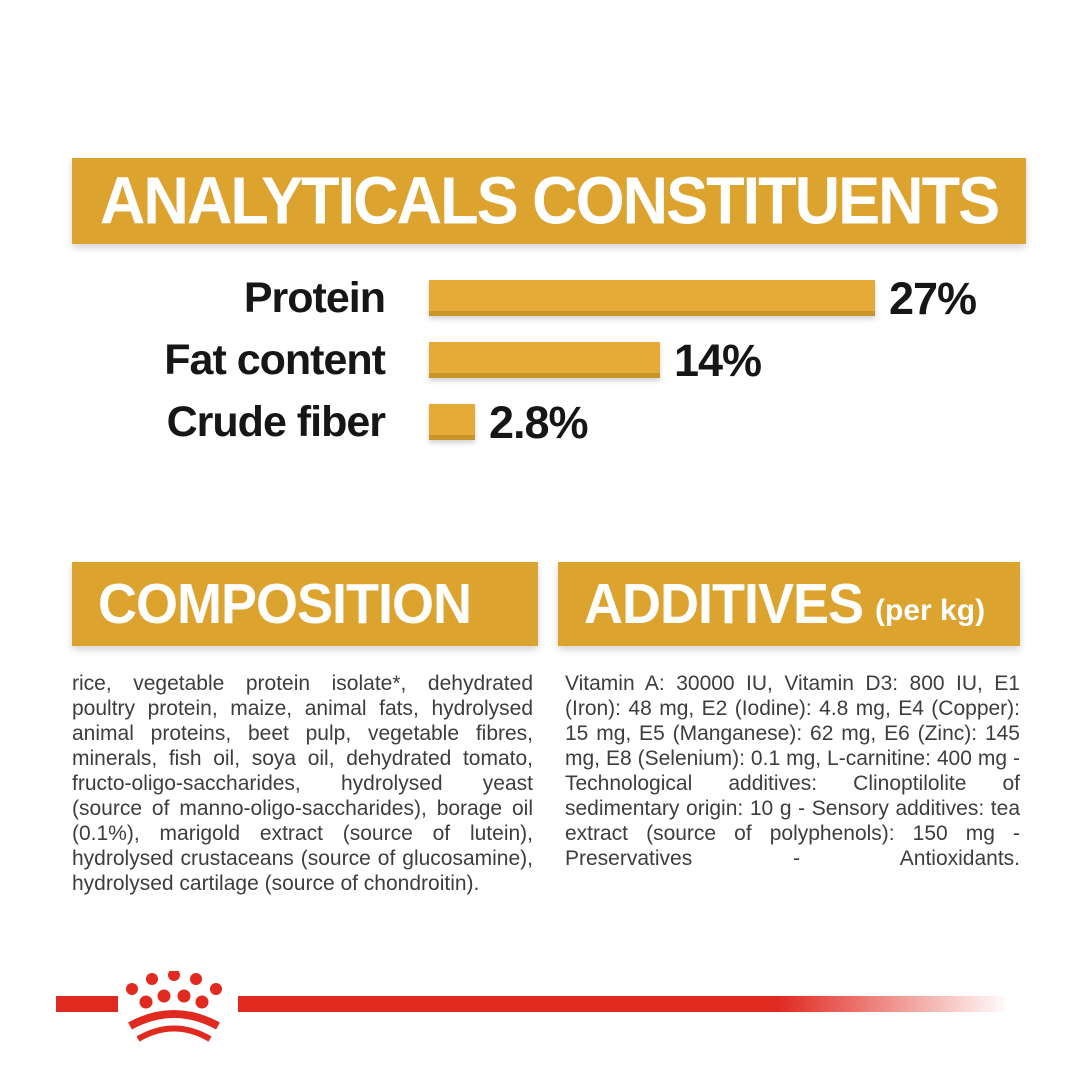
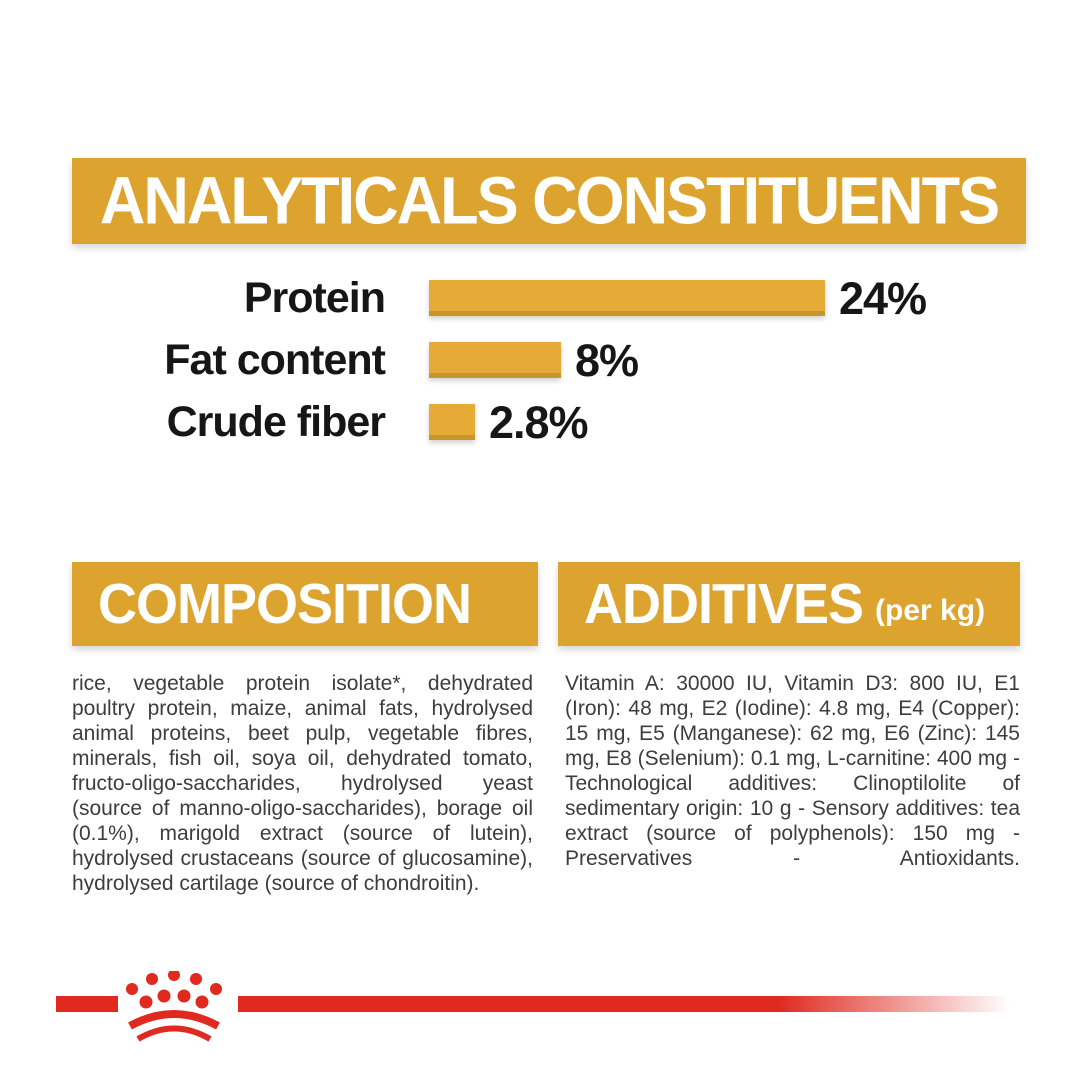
Protein: 27% -> 24%
Fat content: 14% -> 8%
